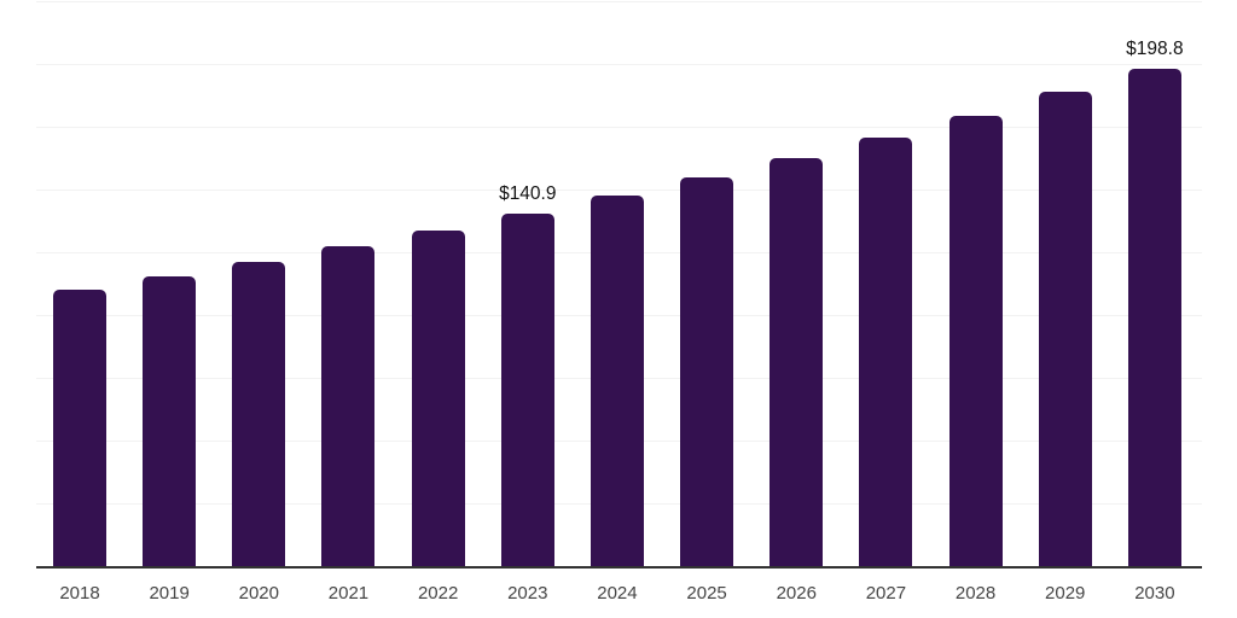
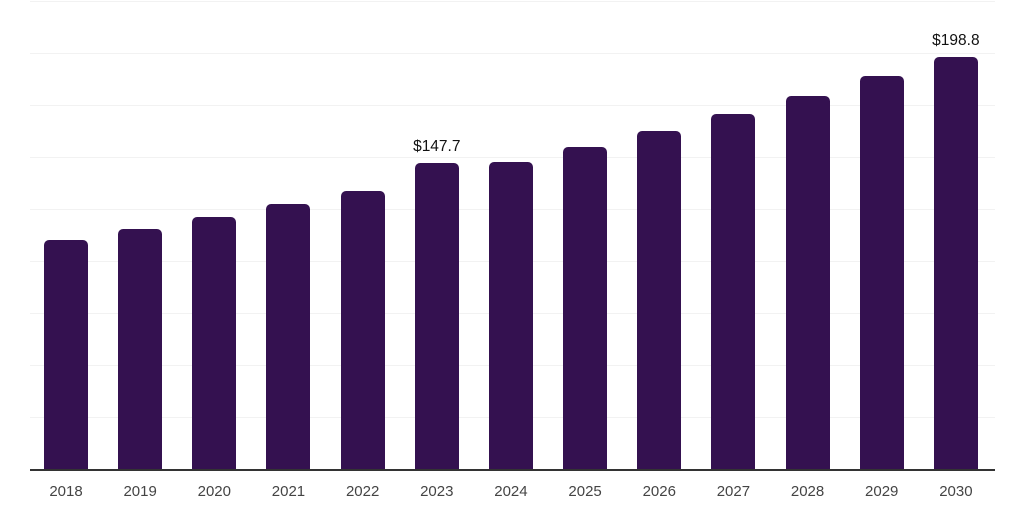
2023: $140.9 -> $147.7
